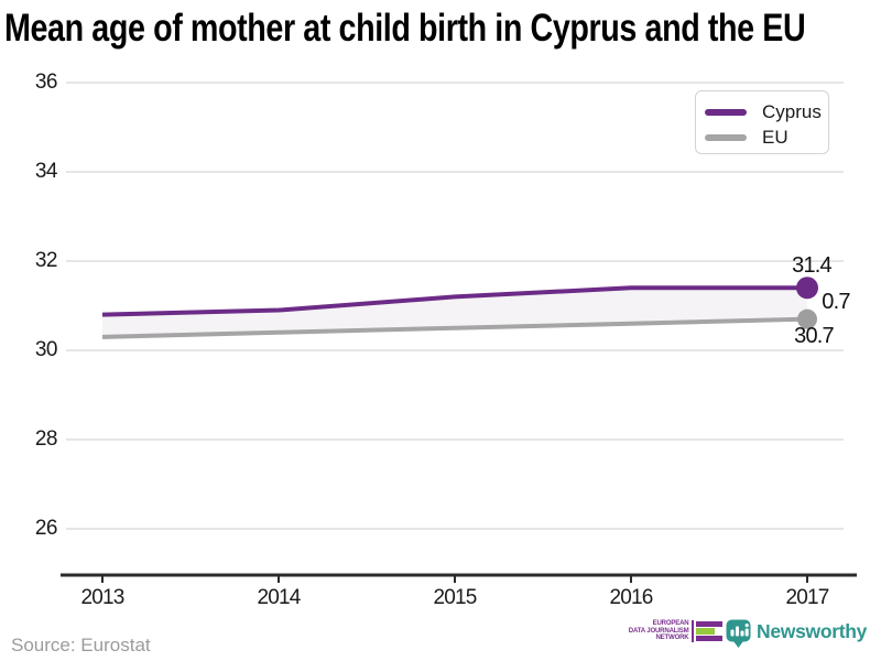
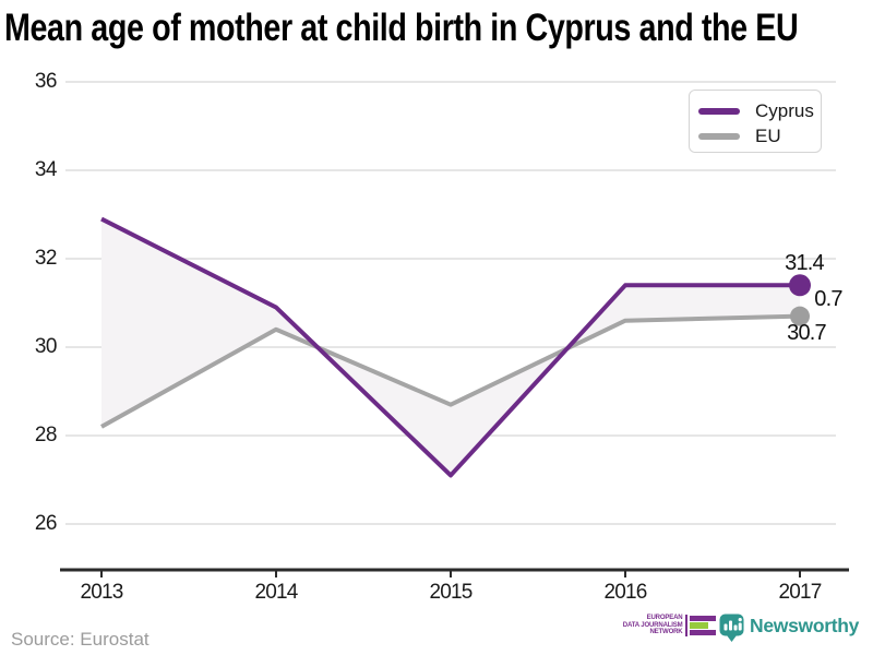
Cyprus/2013: 30.8 -> 32.9
EU/2013: 30.3 -> 28.2
Cyprus/2015: 31.2 -> 27.1
EU/2015: 30.5 -> 28.7
